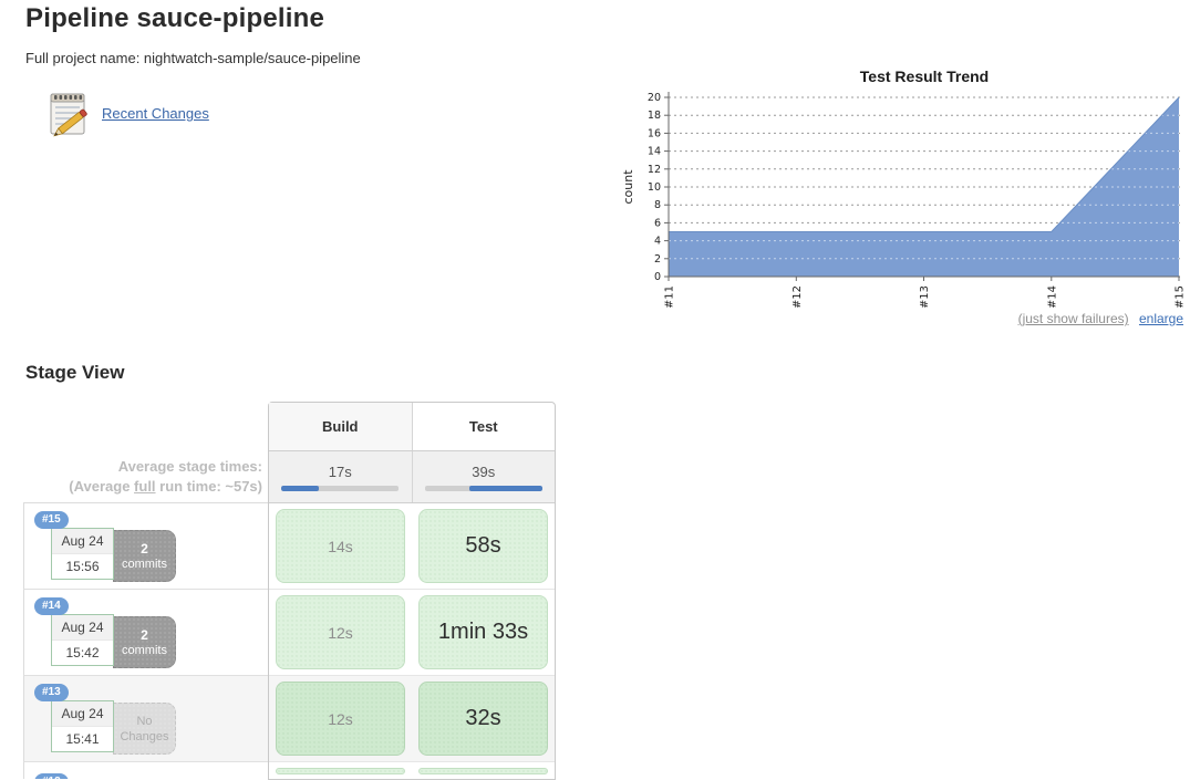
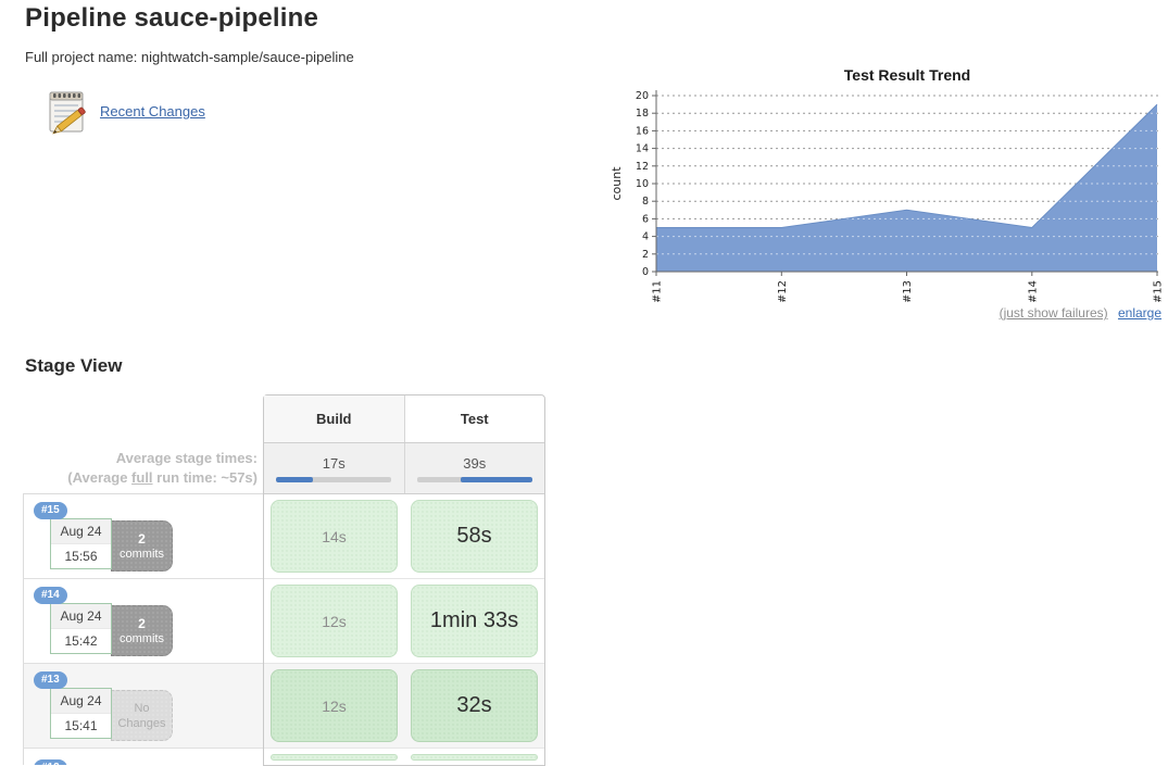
#13: 5 -> 7
#15: 20 -> 19
